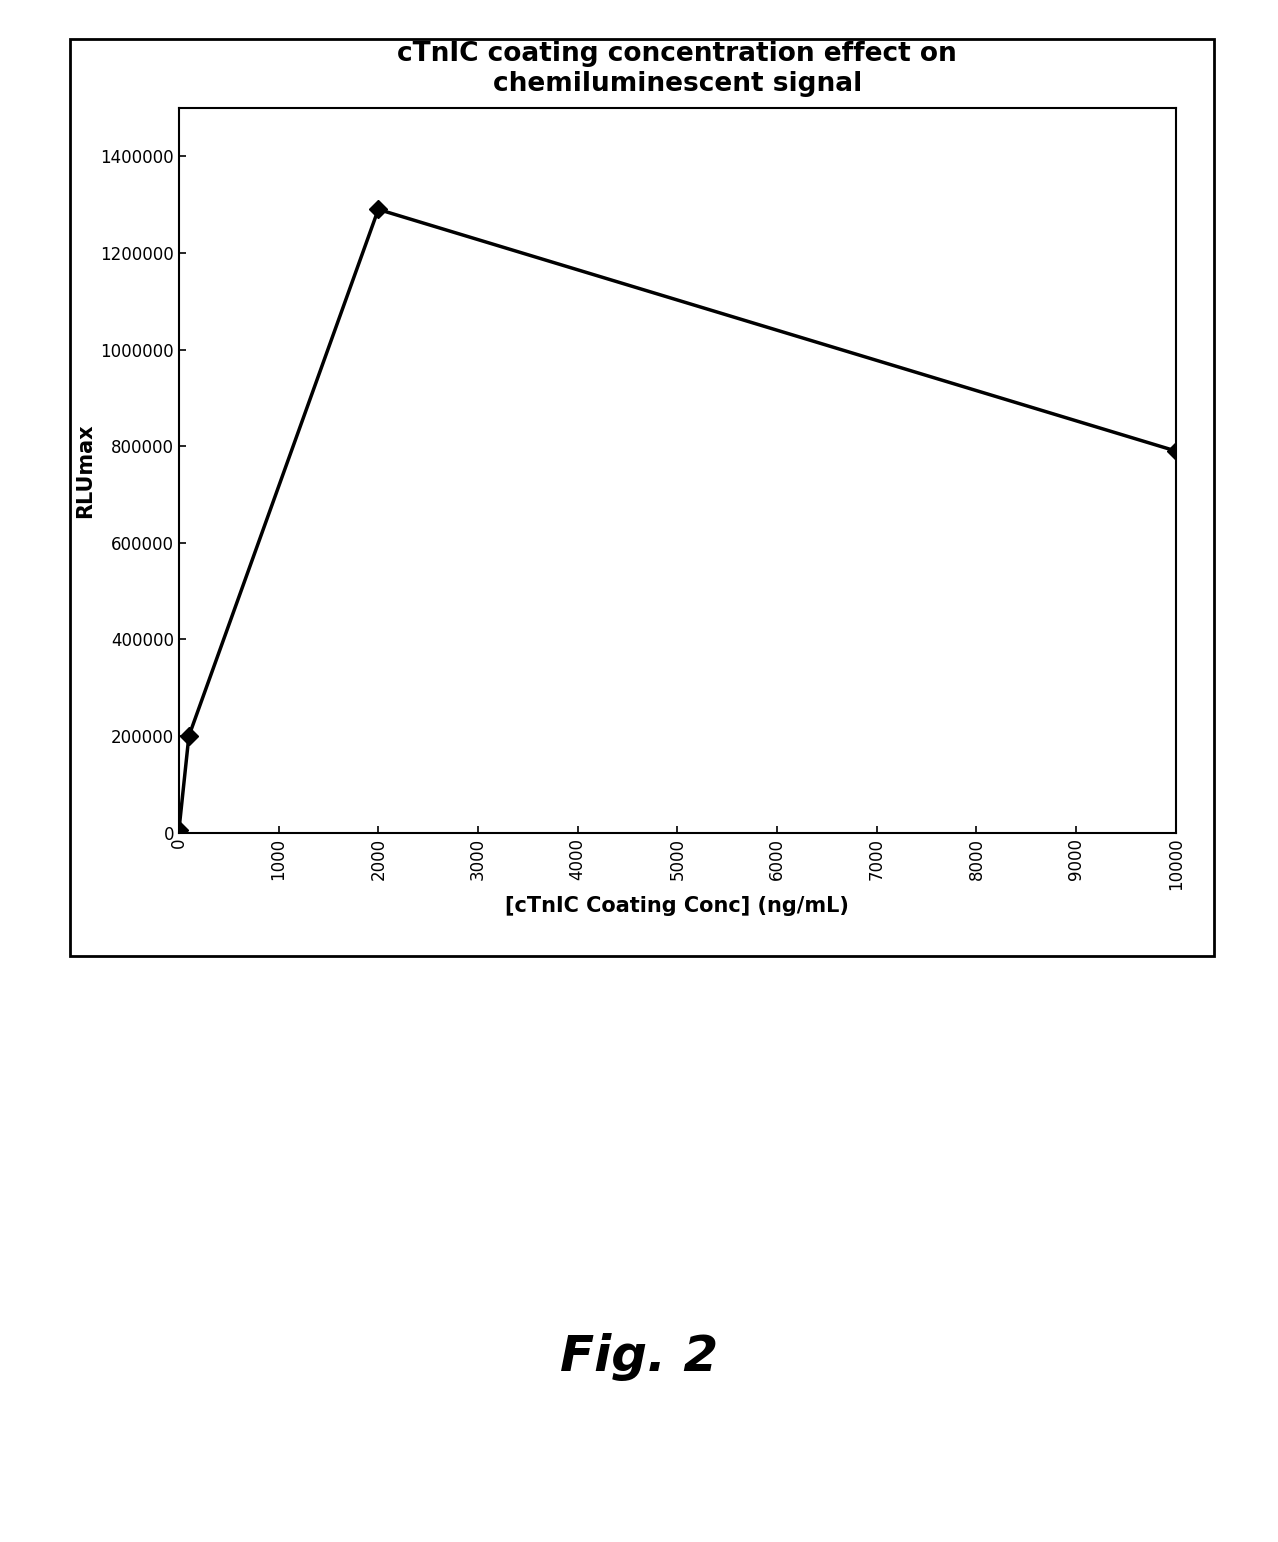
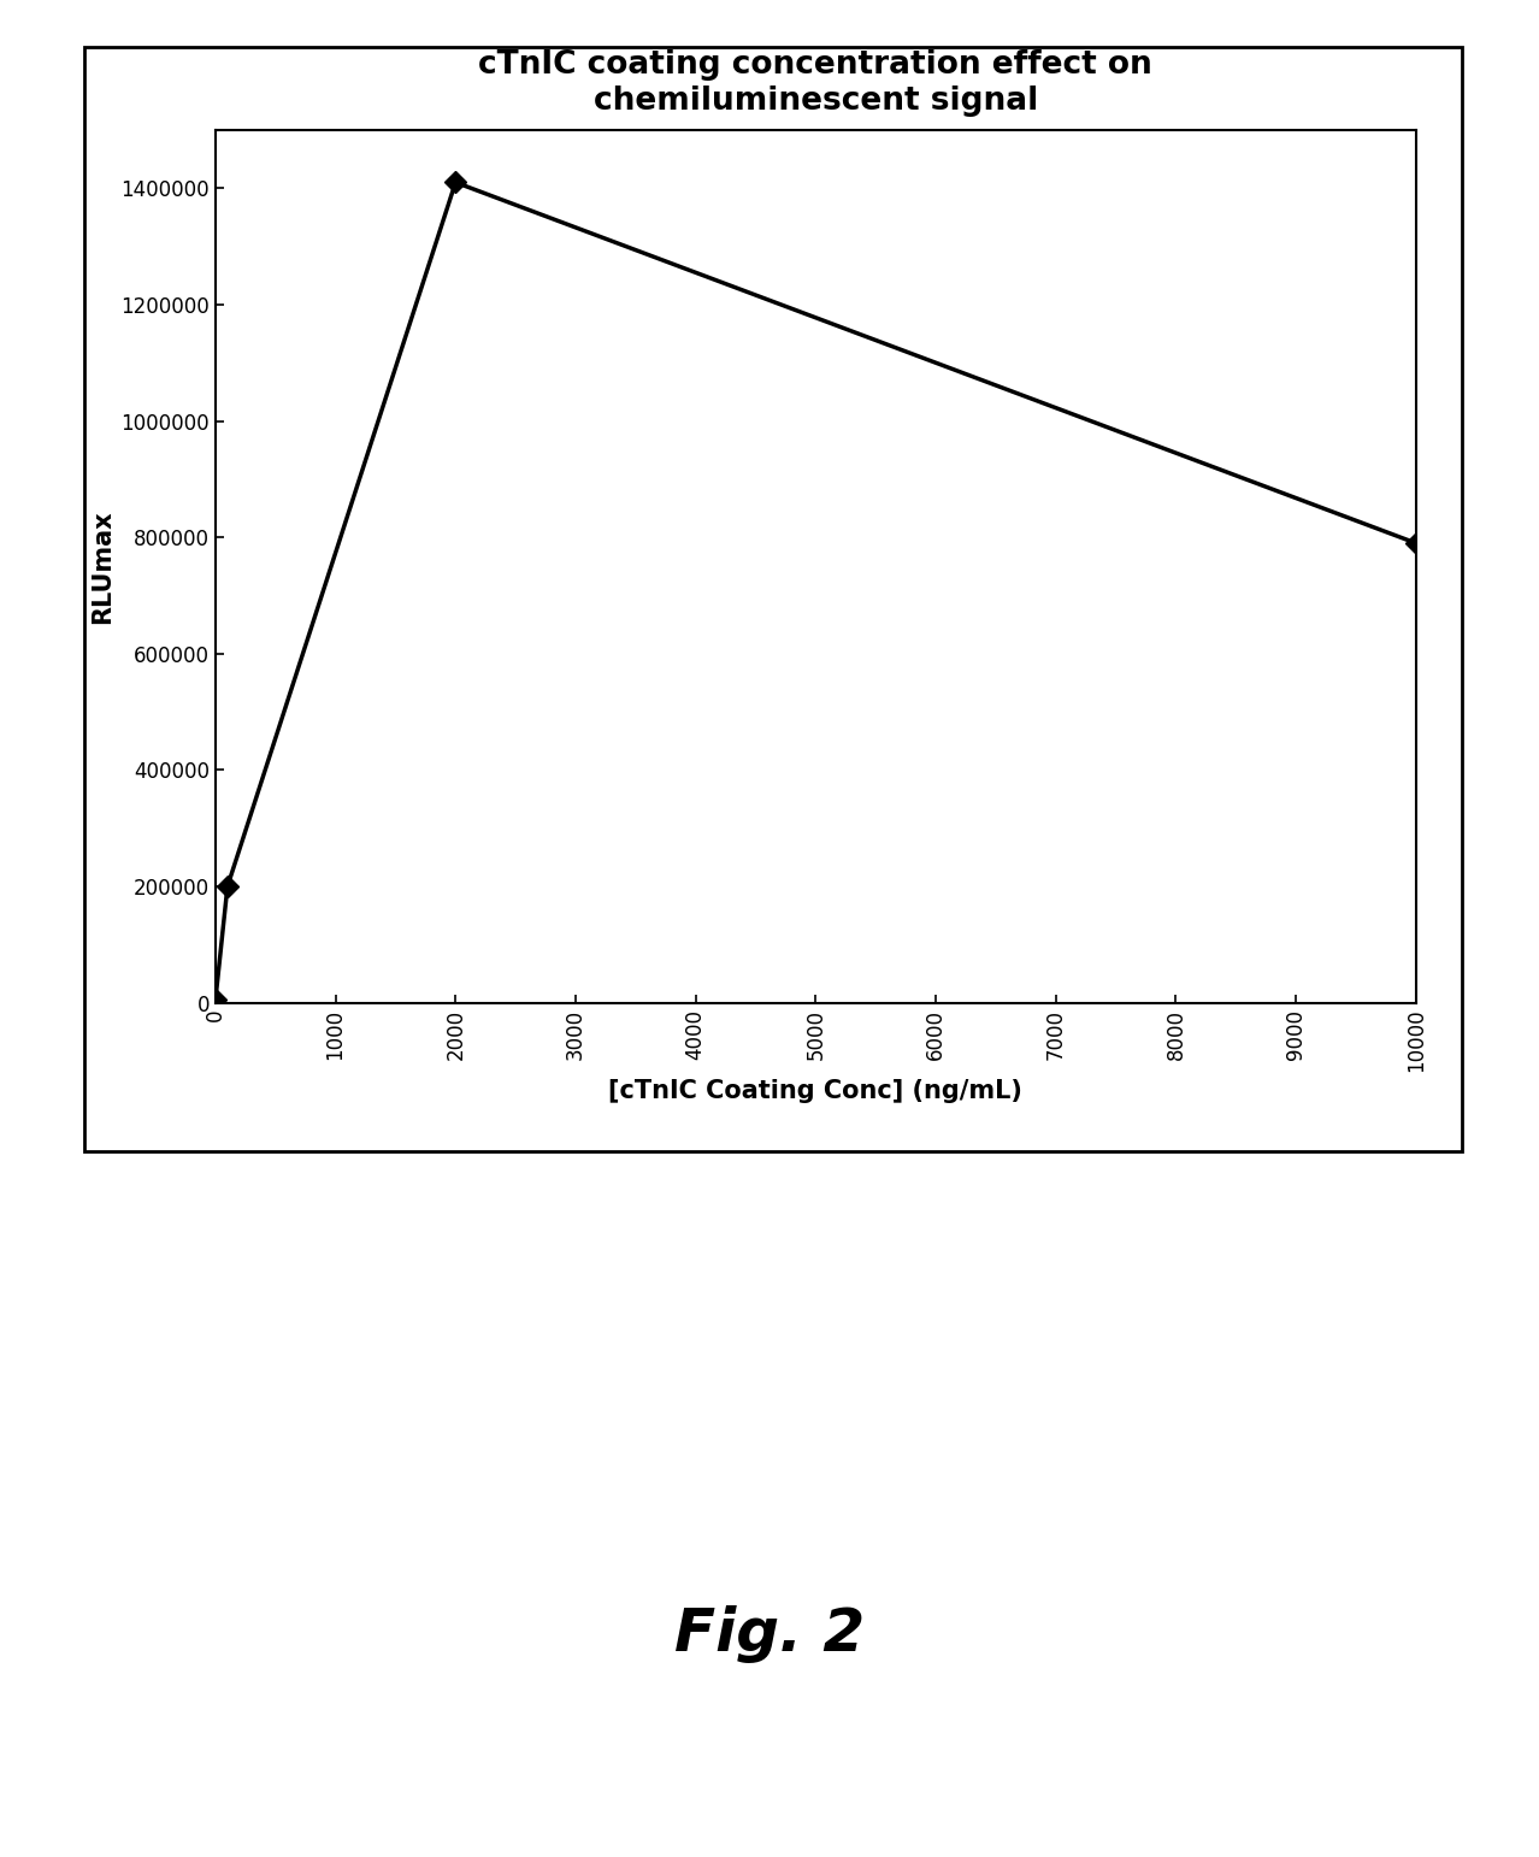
2000: 1290000 -> 1410000
